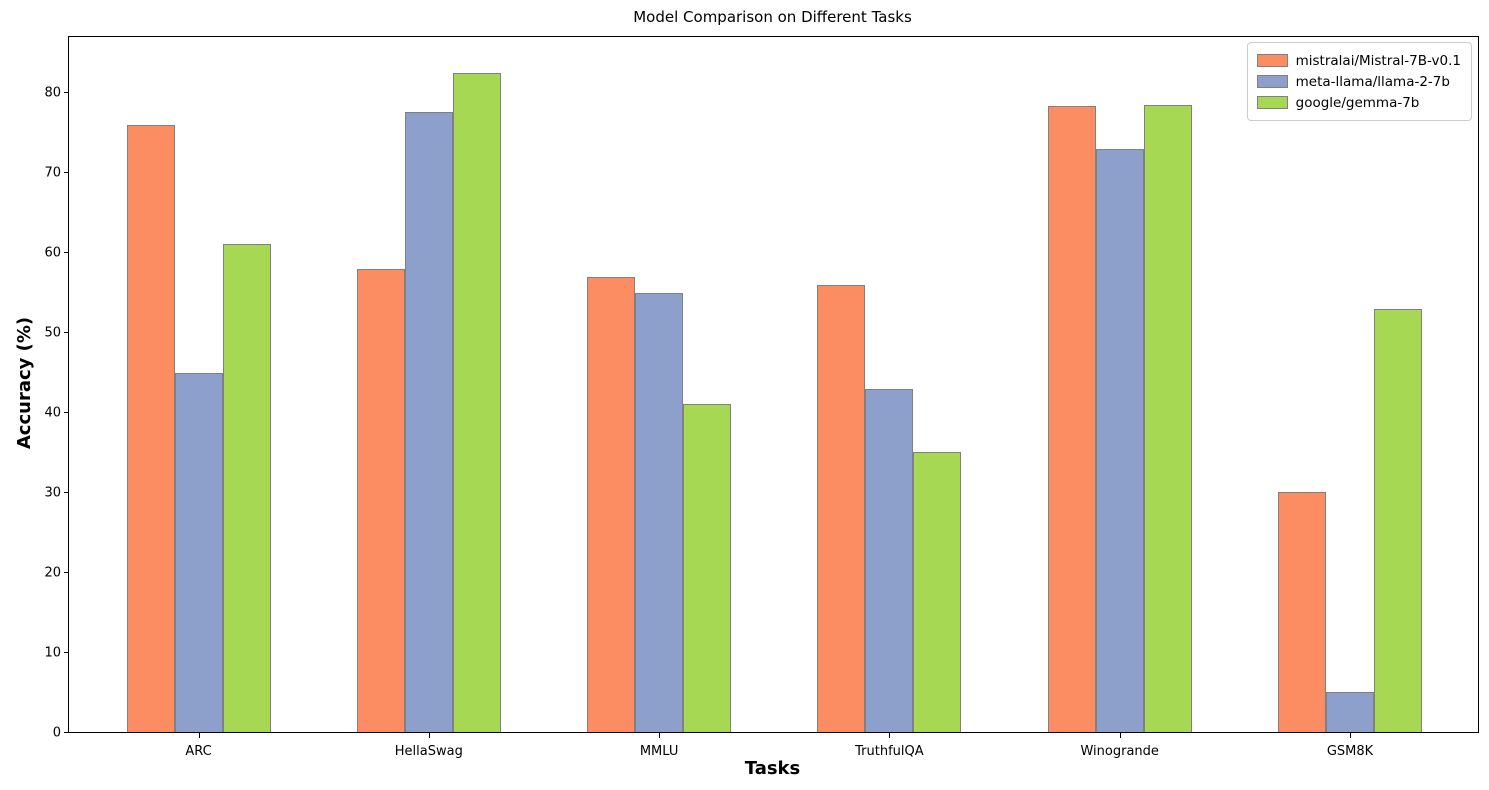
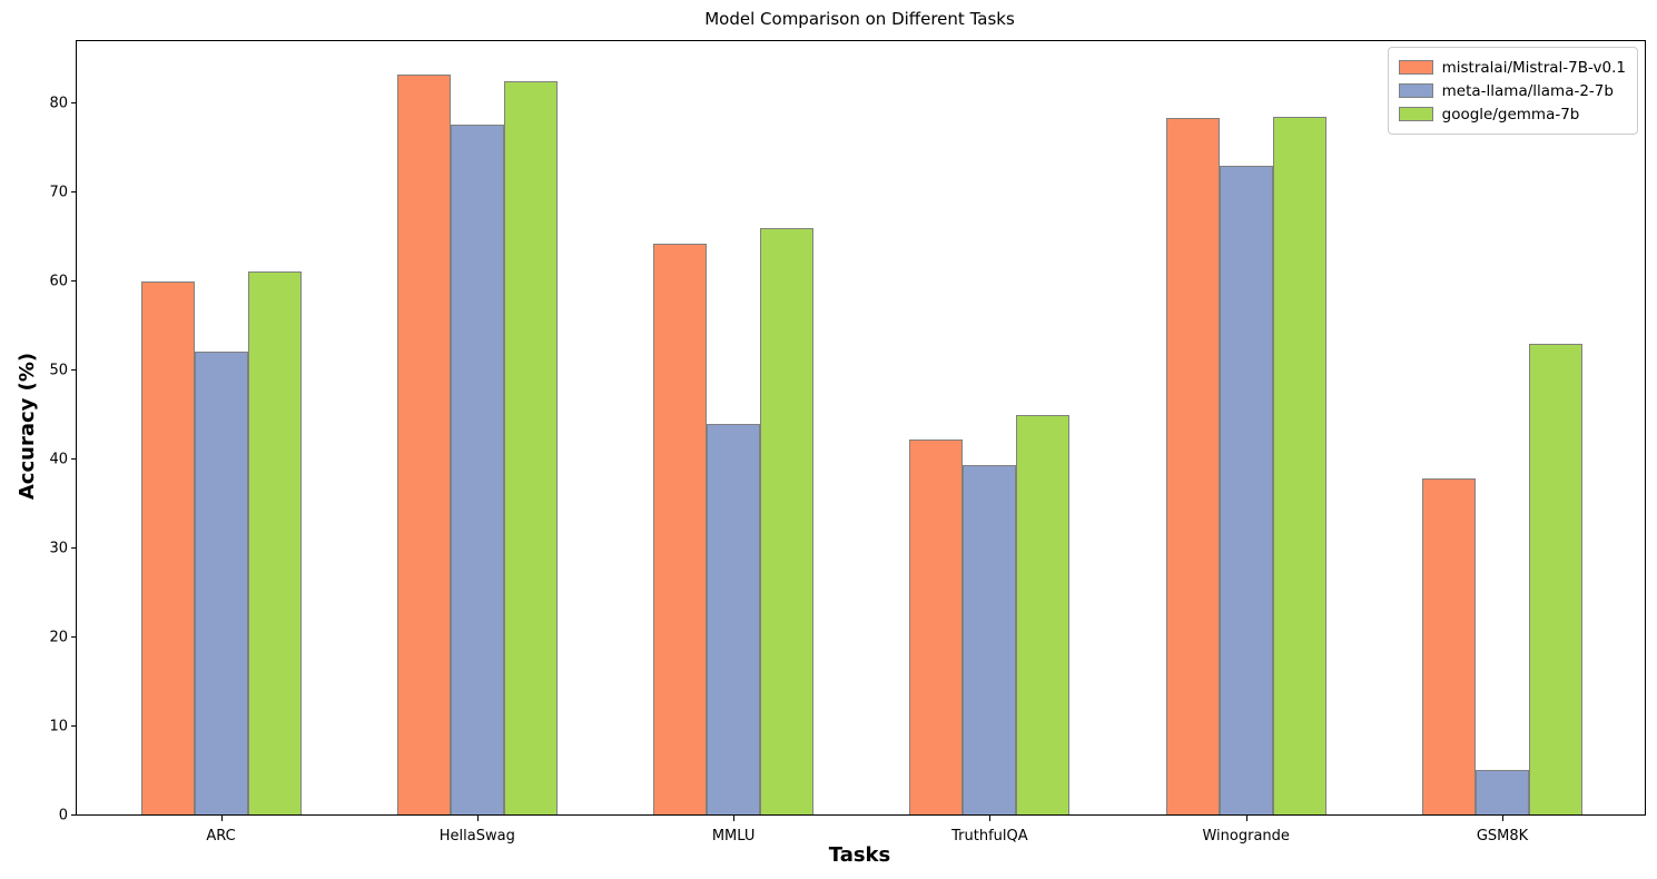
mistralai/Mistral-7B-v0.1/ARC: 76 -> 60
meta-llama/llama-2-7b/ARC: 45 -> 52
mistralai/Mistral-7B-v0.1/HellaSwag: 58 -> 83
mistralai/Mistral-7B-v0.1/MMLU: 57 -> 64
meta-llama/llama-2-7b/MMLU: 55 -> 44
google/gemma-7b/MMLU: 41 -> 66
mistralai/Mistral-7B-v0.1/TruthfulQA: 56 -> 42
meta-llama/llama-2-7b/TruthfulQA: 43 -> 39
google/gemma-7b/TruthfulQA: 35 -> 45
mistralai/Mistral-7B-v0.1/GSM8K: 30 -> 38
